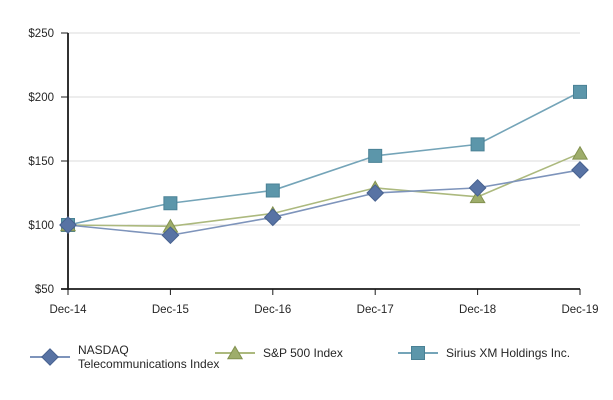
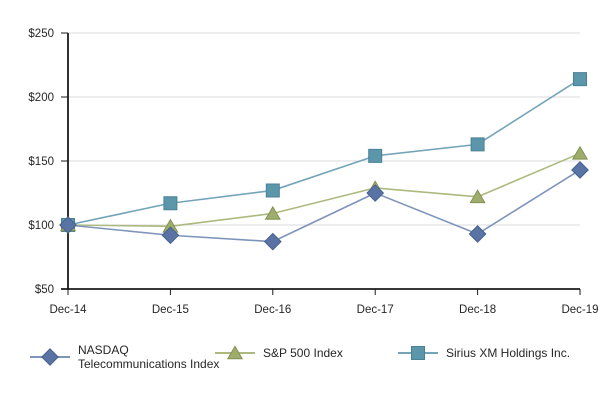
NASDAQ Telecommunications Index/Dec-16: $106 -> $87
NASDAQ Telecommunications Index/Dec-18: $129 -> $93
Sirius XM Holdings Inc./Dec-19: $204 -> $214
